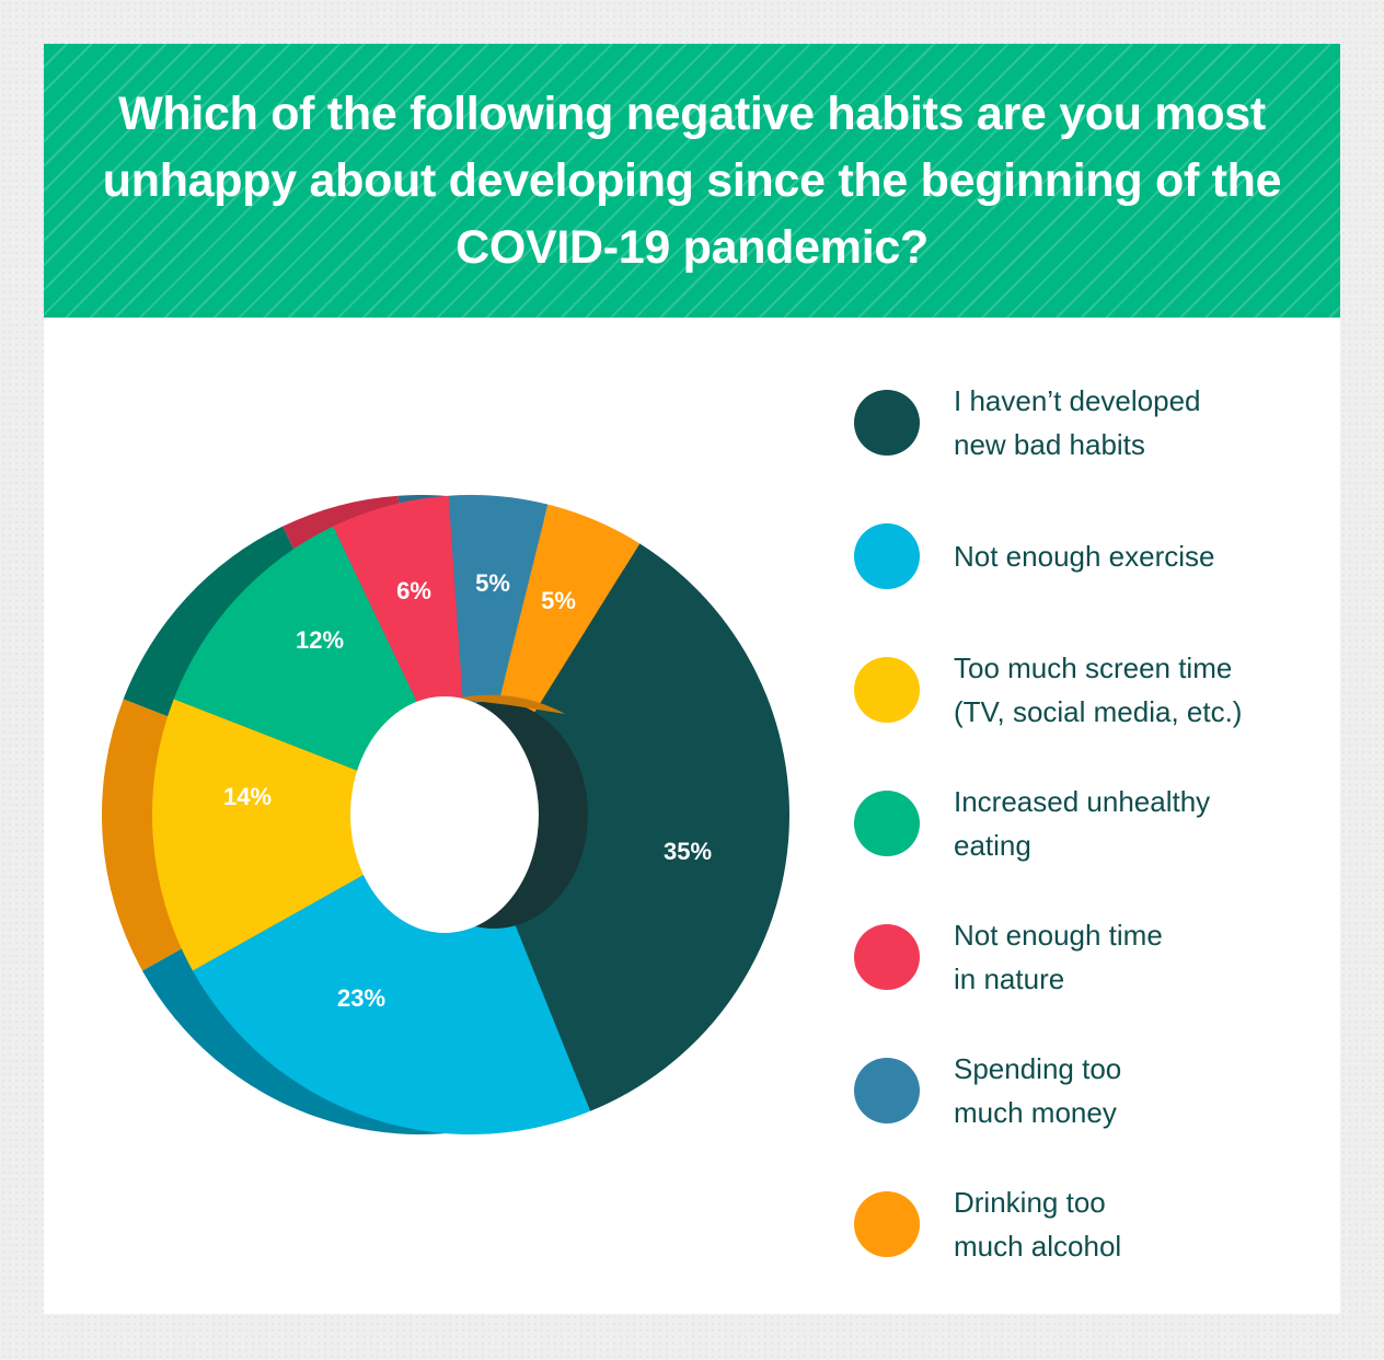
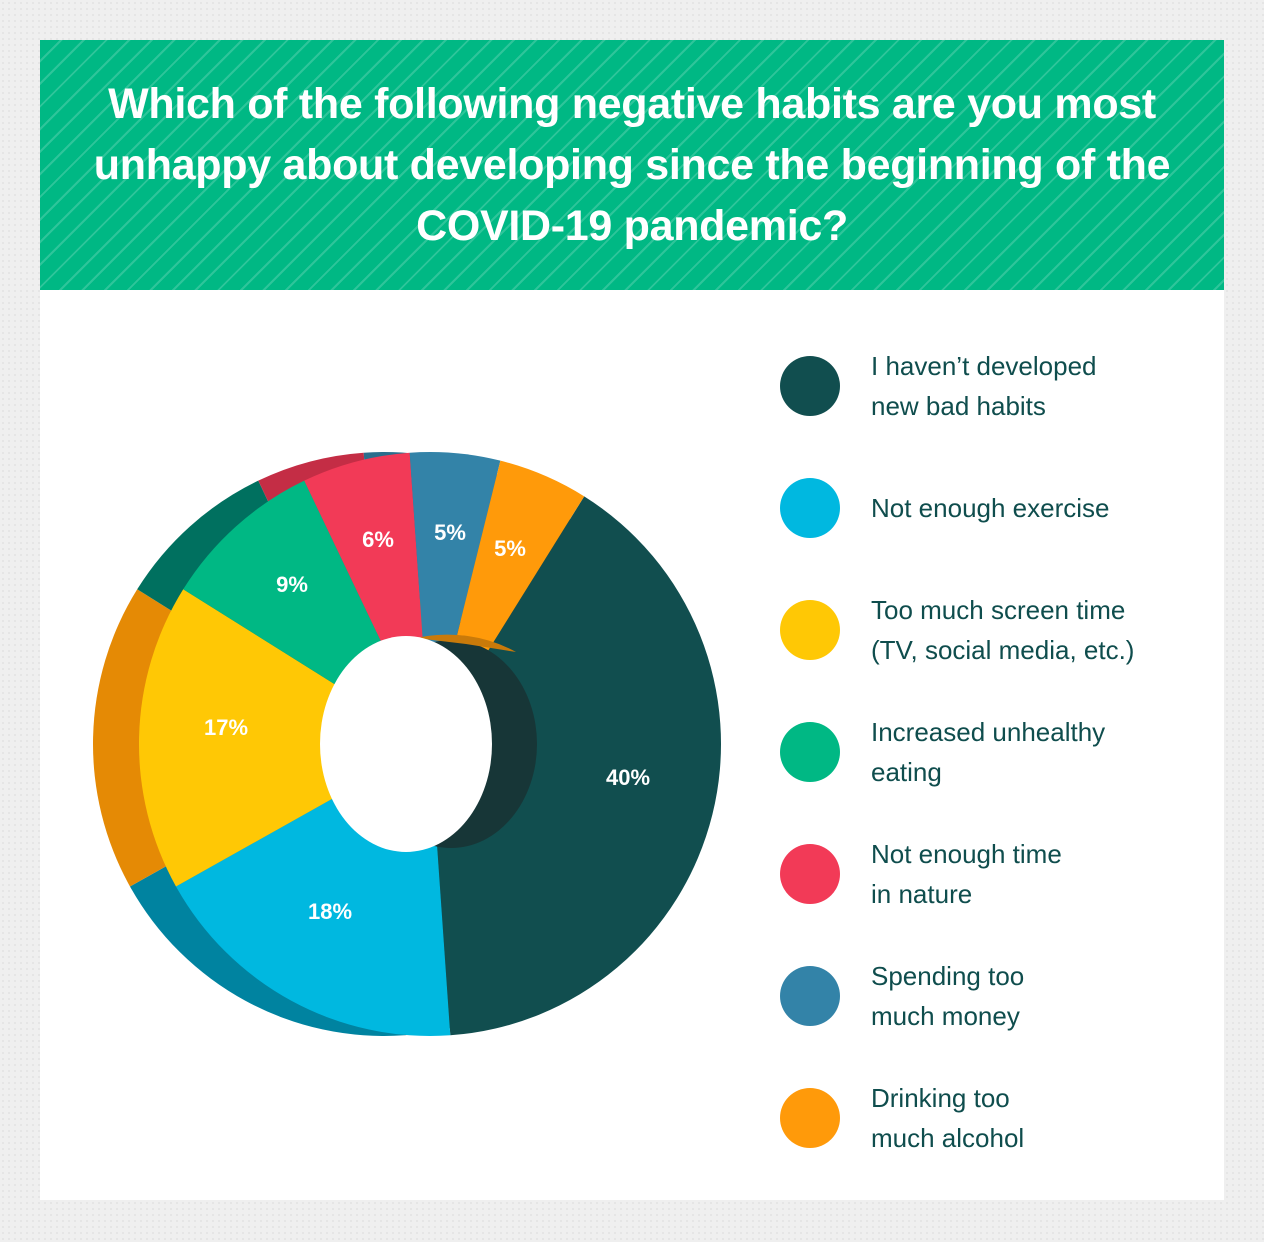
I haven’t developed new bad habits: 35% -> 40%
Not enough exercise: 23% -> 18%
Too much screen time (TV, social media, etc.): 14% -> 17%
Increased unhealthy eating: 12% -> 9%
